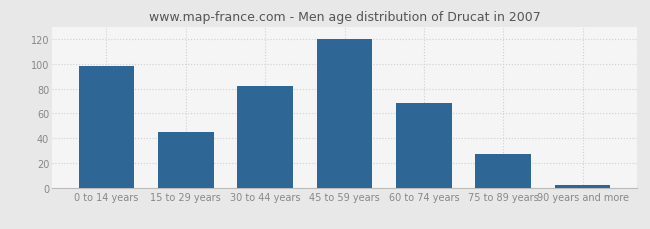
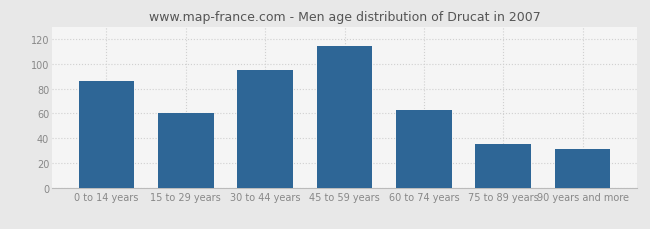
0 to 14 years: 98 -> 86
15 to 29 years: 45 -> 60
30 to 44 years: 82 -> 95
45 to 59 years: 120 -> 114
60 to 74 years: 68 -> 63
75 to 89 years: 27 -> 35
90 years and more: 2 -> 31
